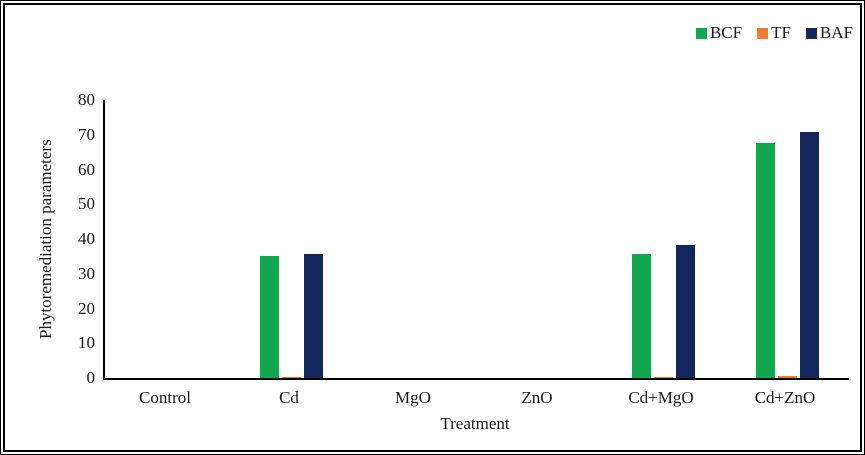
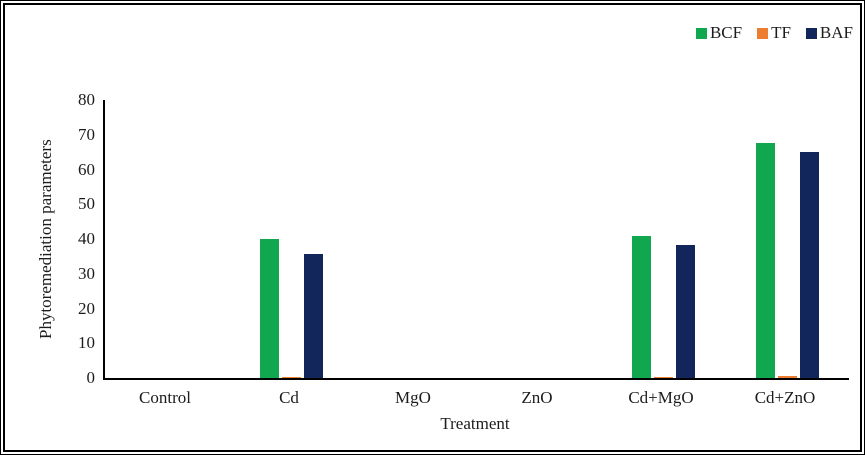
BCF/Cd: 35 -> 40
BCF/Cd+MgO: 36 -> 41
BAF/Cd+ZnO: 71 -> 65
